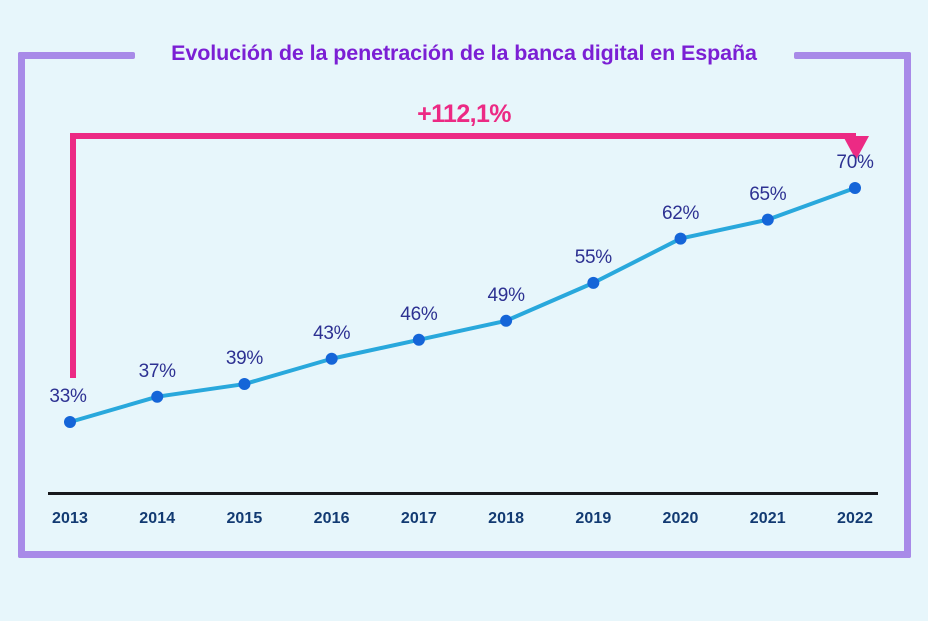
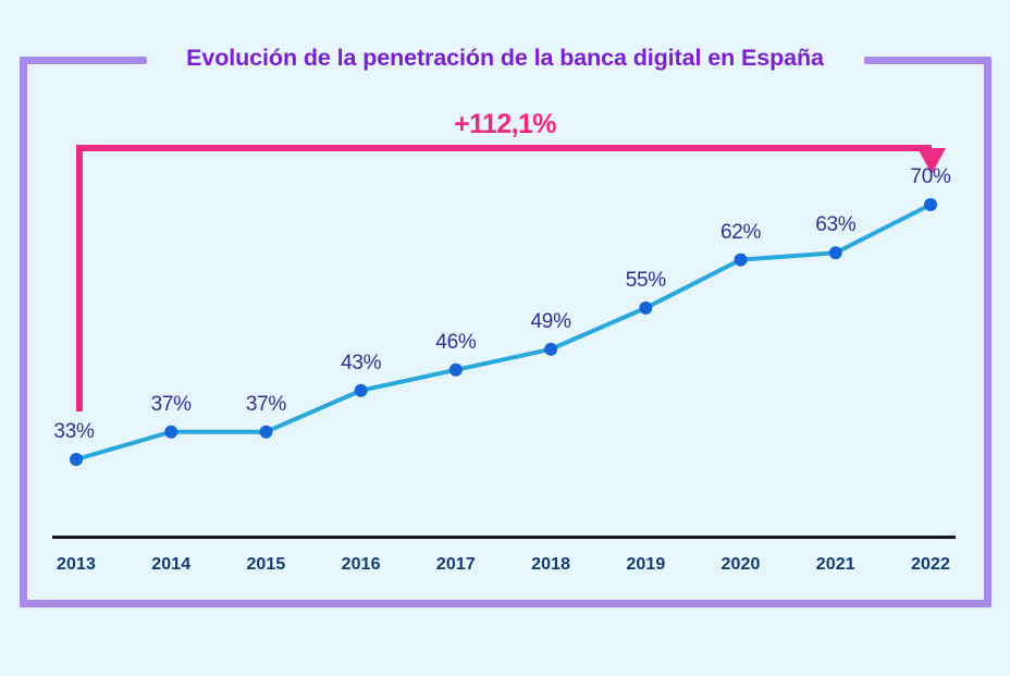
2015: 39% -> 37%
2021: 65% -> 63%
